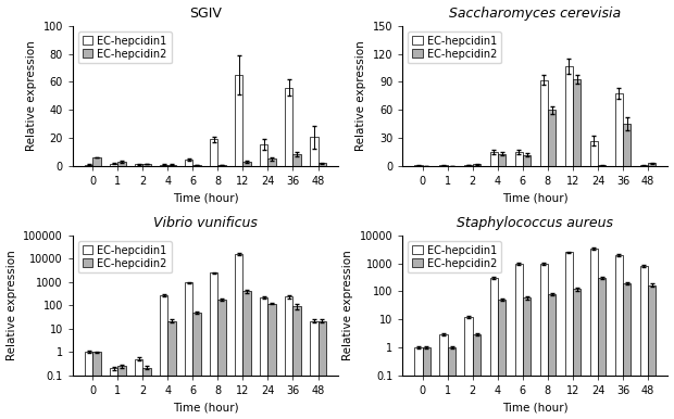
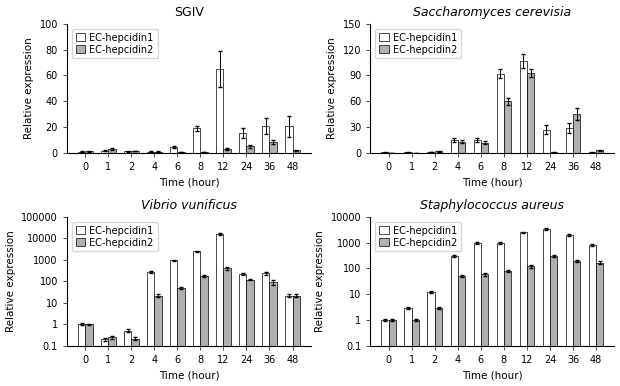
SGIV/EC-hepcidin2/0: 6 -> 1
SGIV/EC-hepcidin1/36: 56 -> 21
Saccharomyces cerevisia/EC-hepcidin1/36: 78 -> 29
